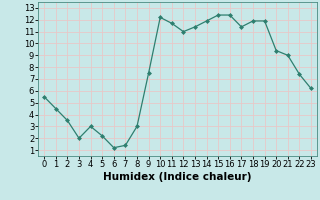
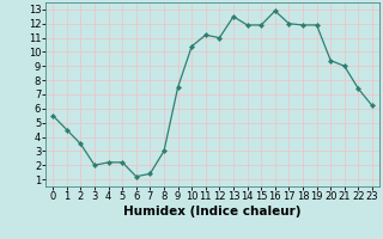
4: 3.0 -> 2.2
10: 12.2 -> 10.4
11: 11.7 -> 11.2
13: 11.4 -> 12.5
15: 12.4 -> 11.9
16: 12.4 -> 12.9
17: 11.4 -> 12.0
